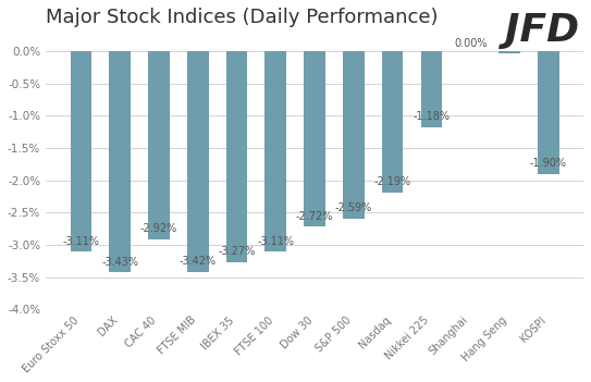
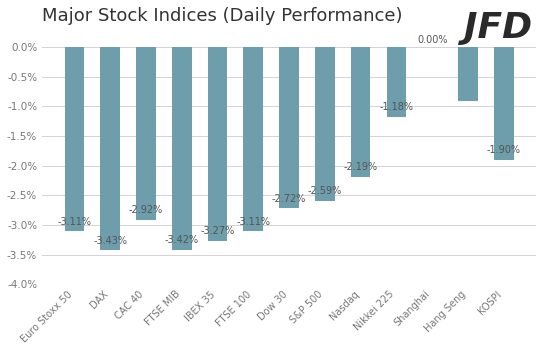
Hang Seng: -0.03% -> -0.92%
